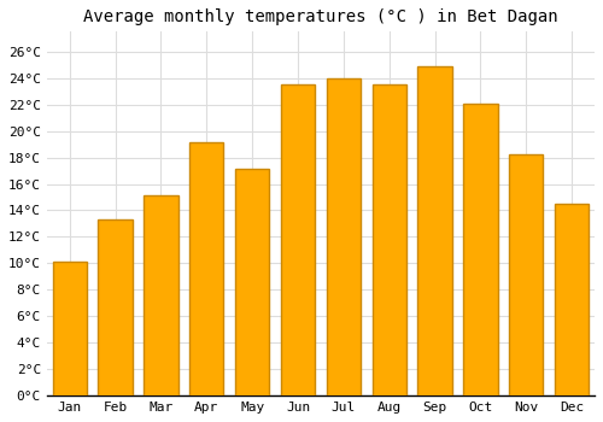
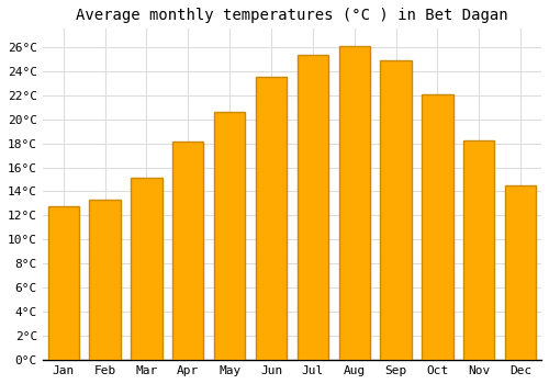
Jan: 10.1°C -> 12.8°C
Apr: 19.1°C -> 18.1°C
May: 17.1°C -> 20.6°C
Jul: 24.0°C -> 25.3°C
Aug: 23.5°C -> 26.1°C
